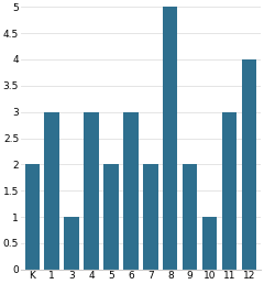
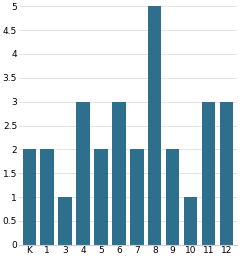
1: 3 -> 2
12: 4 -> 3
